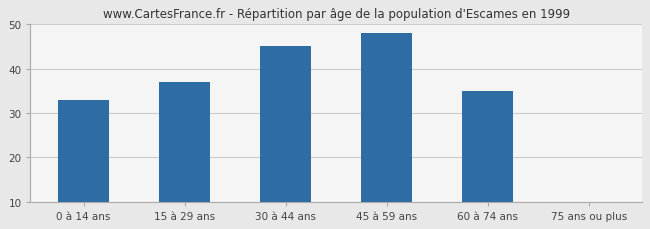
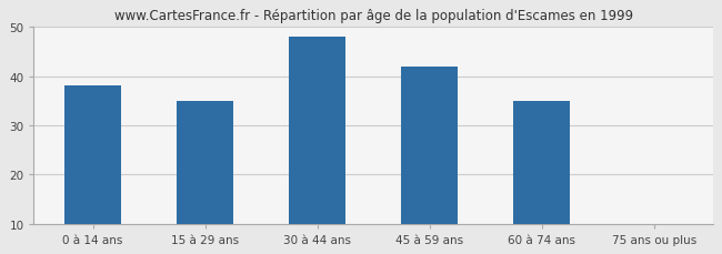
0 à 14 ans: 33 -> 38
15 à 29 ans: 37 -> 35
30 à 44 ans: 45 -> 48
45 à 59 ans: 48 -> 42
